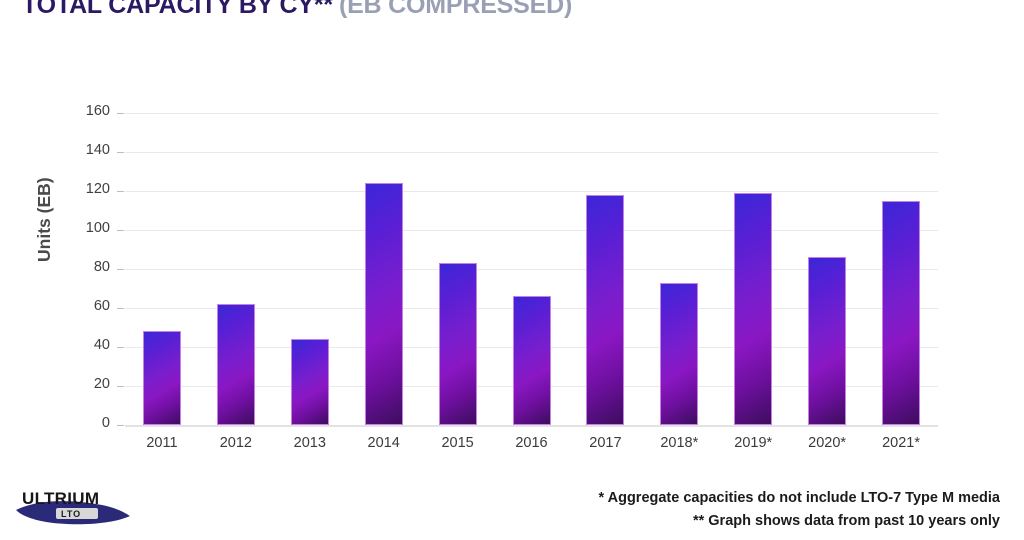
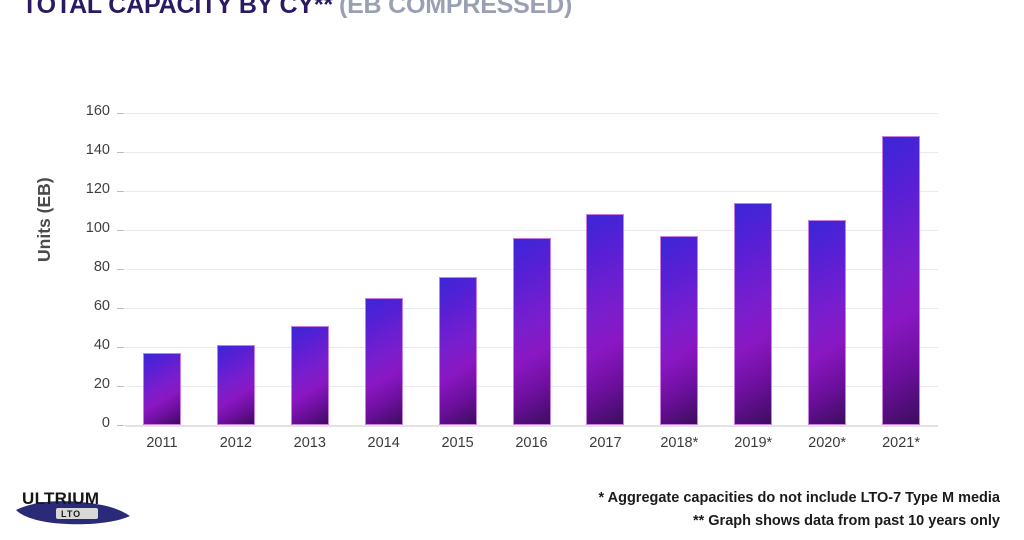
2011: 48 -> 37
2012: 62 -> 41
2013: 44 -> 51
2014: 124 -> 65
2015: 83 -> 76
2016: 66 -> 96
2017: 118 -> 108
2018*: 73 -> 97
2019*: 119 -> 114
2020*: 86 -> 105
2021*: 115 -> 148
